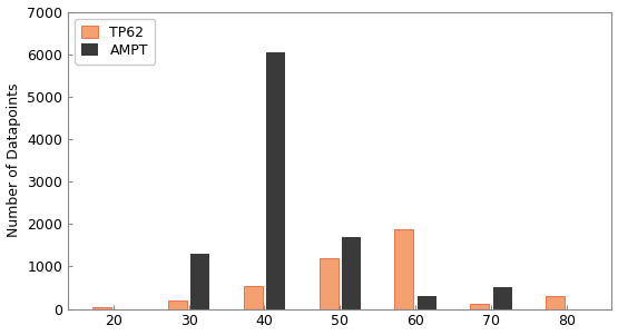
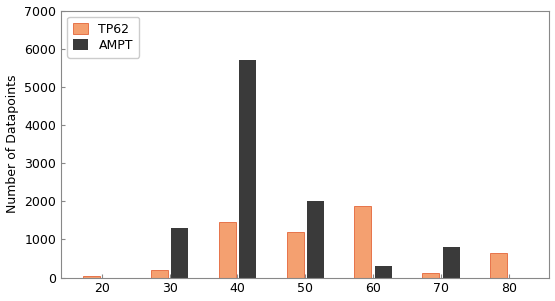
TP62/40: 550 -> 1450
AMPT/40: 6050 -> 5700
AMPT/50: 1700 -> 2000
AMPT/70: 510 -> 800
TP62/80: 300 -> 650
